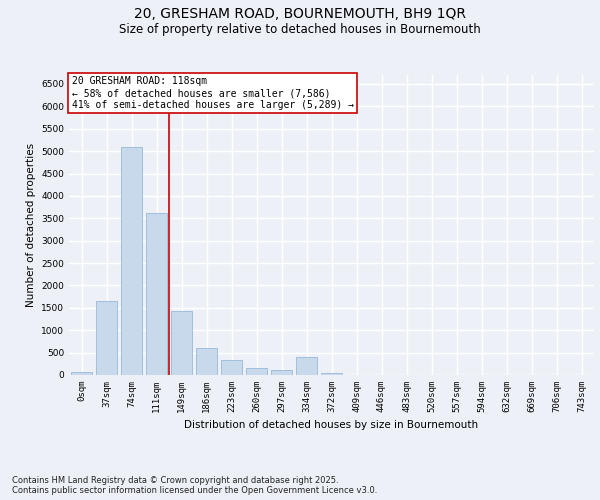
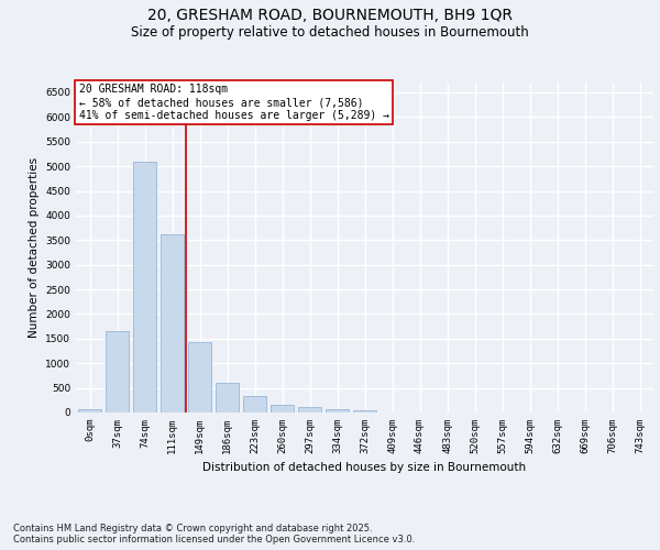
334sqm: 400 -> 60
